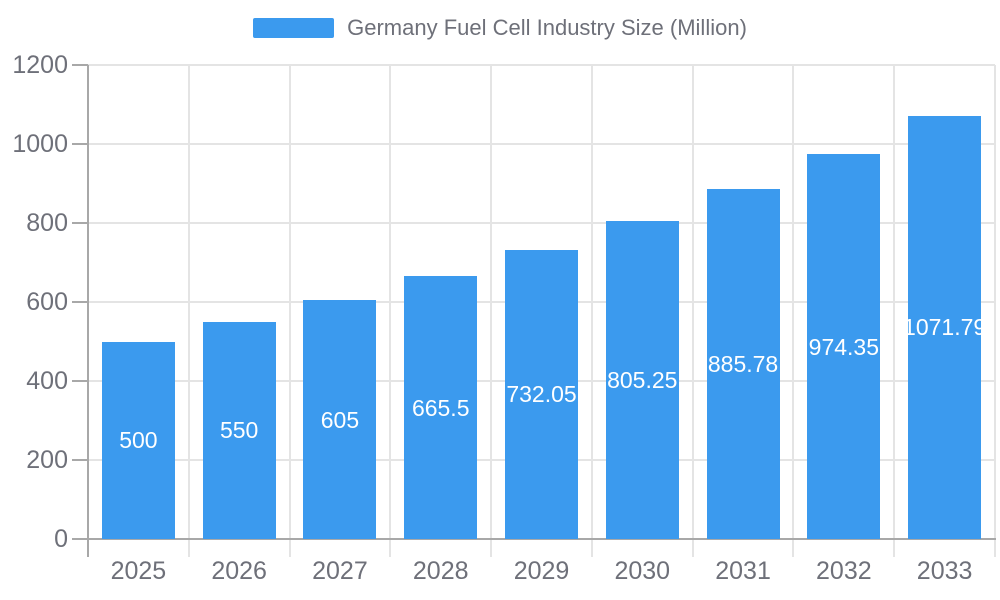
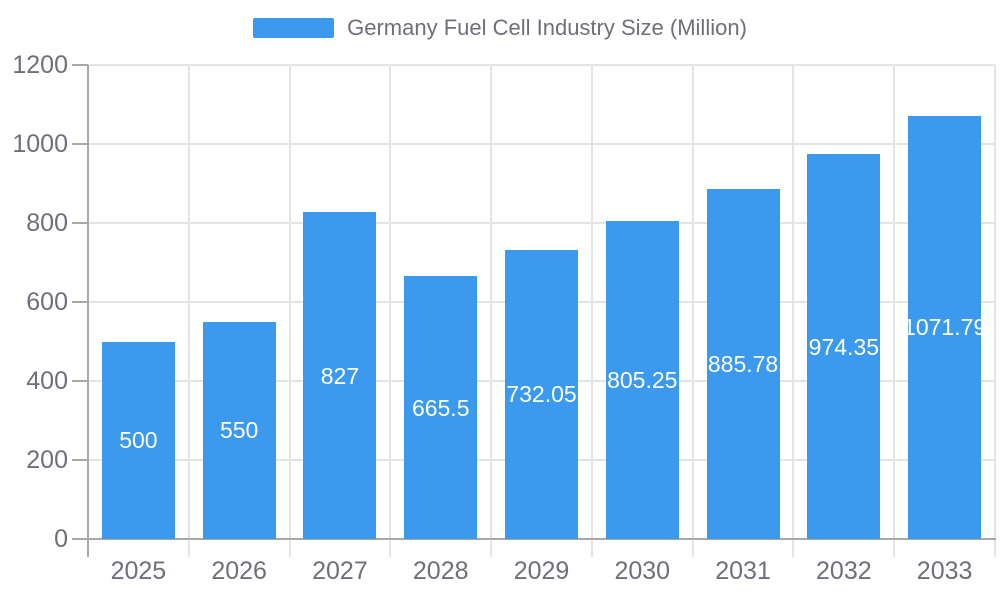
2027: 605 -> 827
